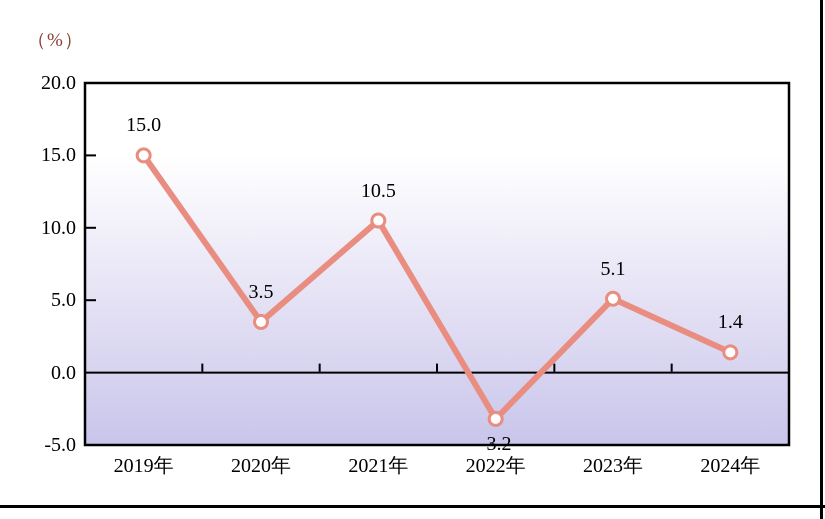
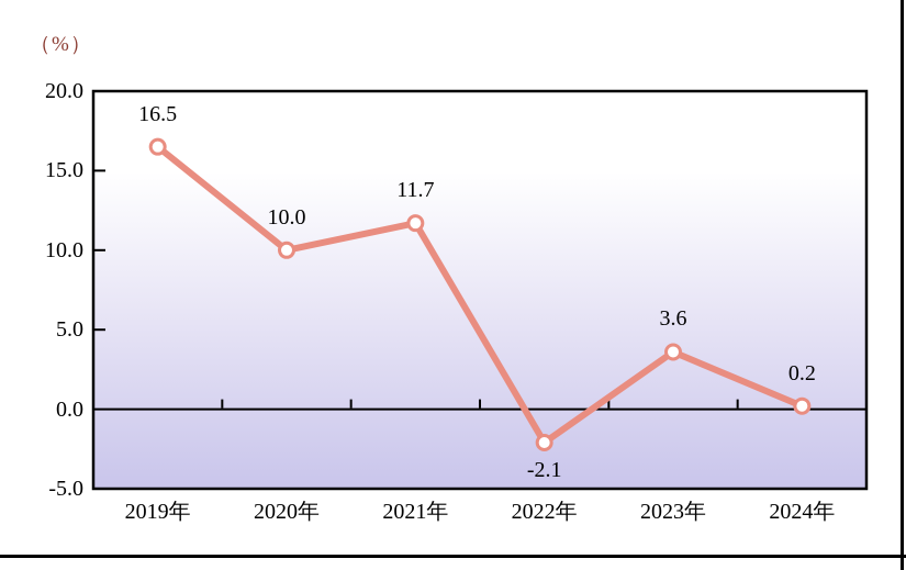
2019年: 15.0 -> 16.5
2020年: 3.5 -> 10.0
2021年: 10.5 -> 11.7
2022年: -3.2 -> -2.1
2023年: 5.1 -> 3.6
2024年: 1.4 -> 0.2
